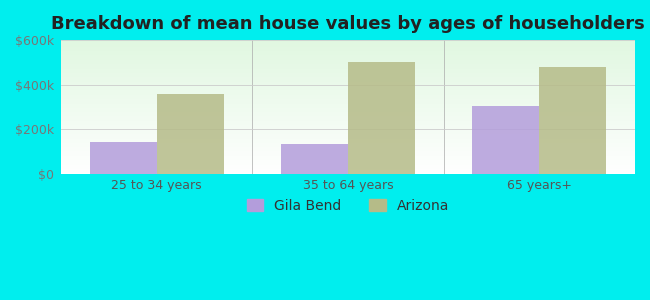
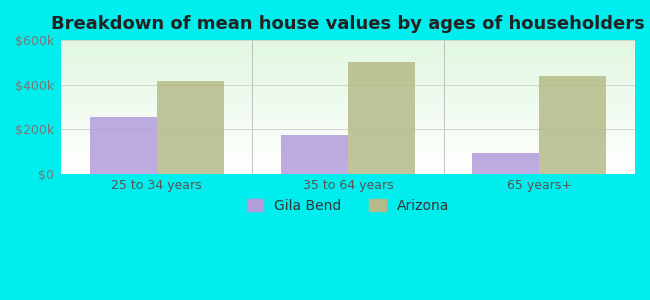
Gila Bend/25 to 34 years: $145k -> $255k
Arizona/25 to 34 years: $360k -> $415k
Gila Bend/35 to 64 years: $135k -> $175k
Gila Bend/65 years+: $305k -> $95k
Arizona/65 years+: $480k -> $440k
